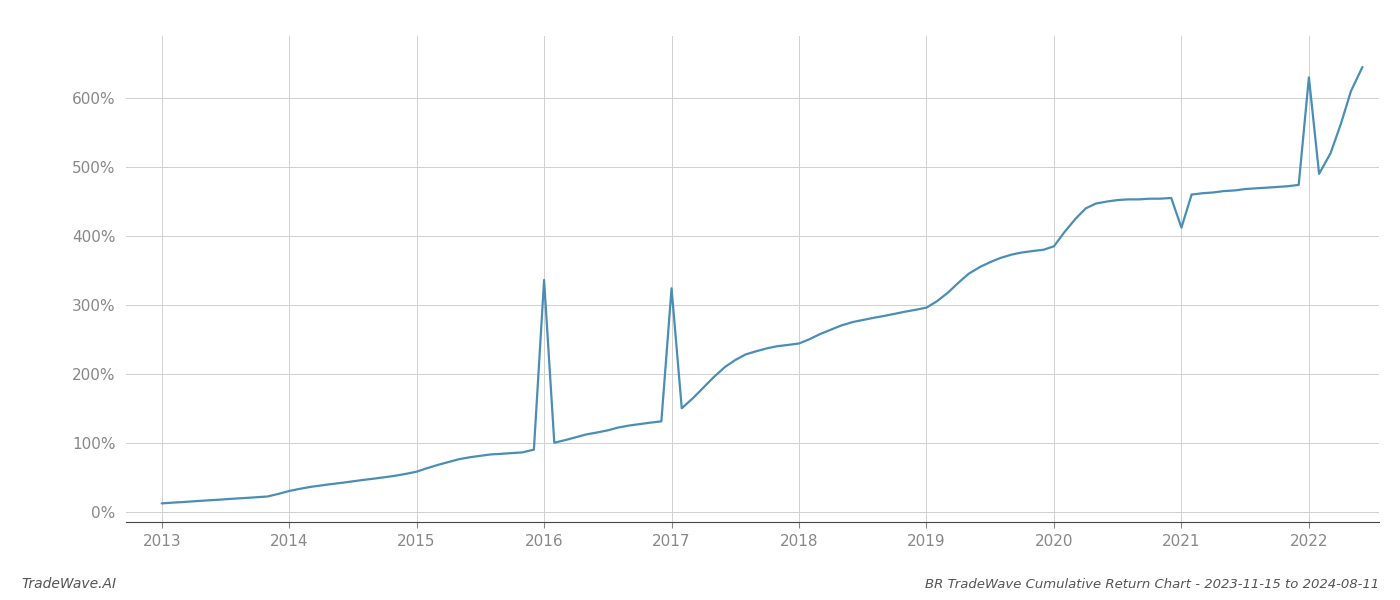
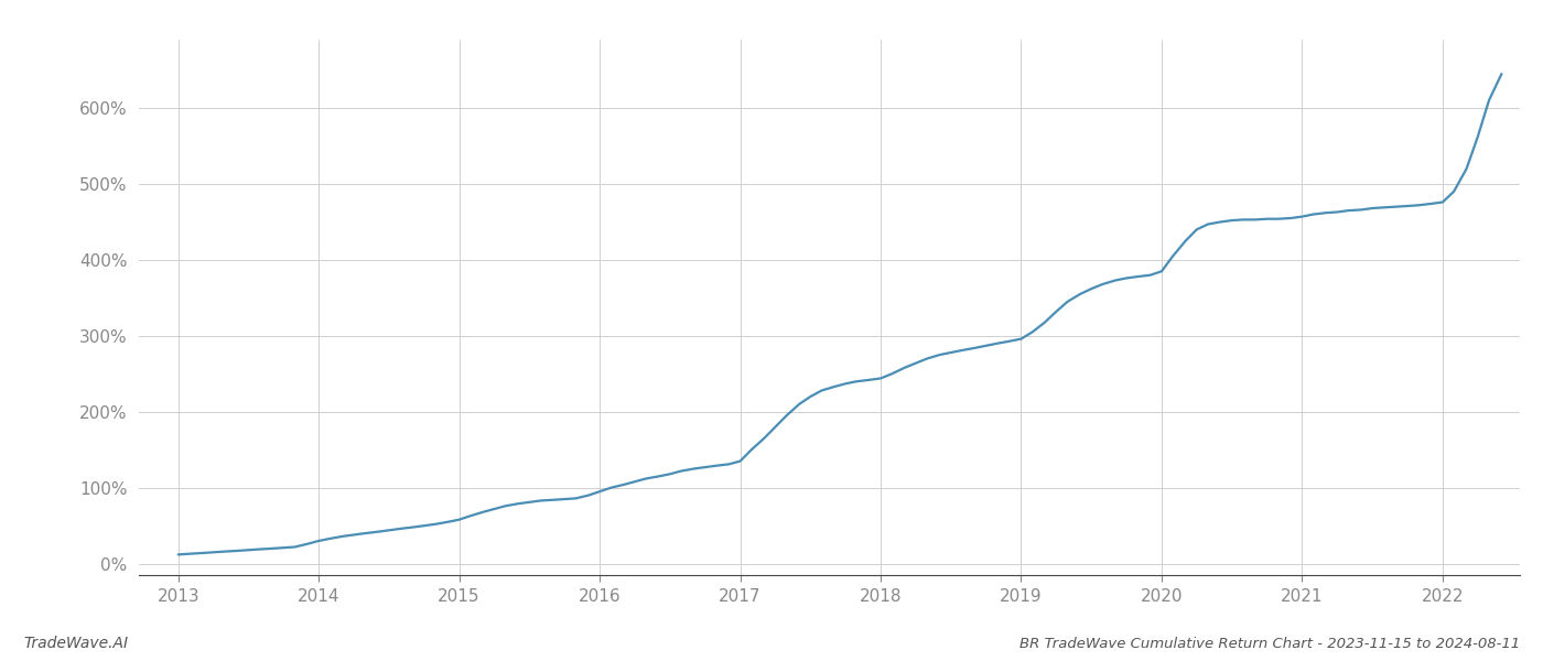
2016: 336% -> 95%
2017: 324% -> 135%
2021: 412% -> 457%
2022: 630% -> 476%
